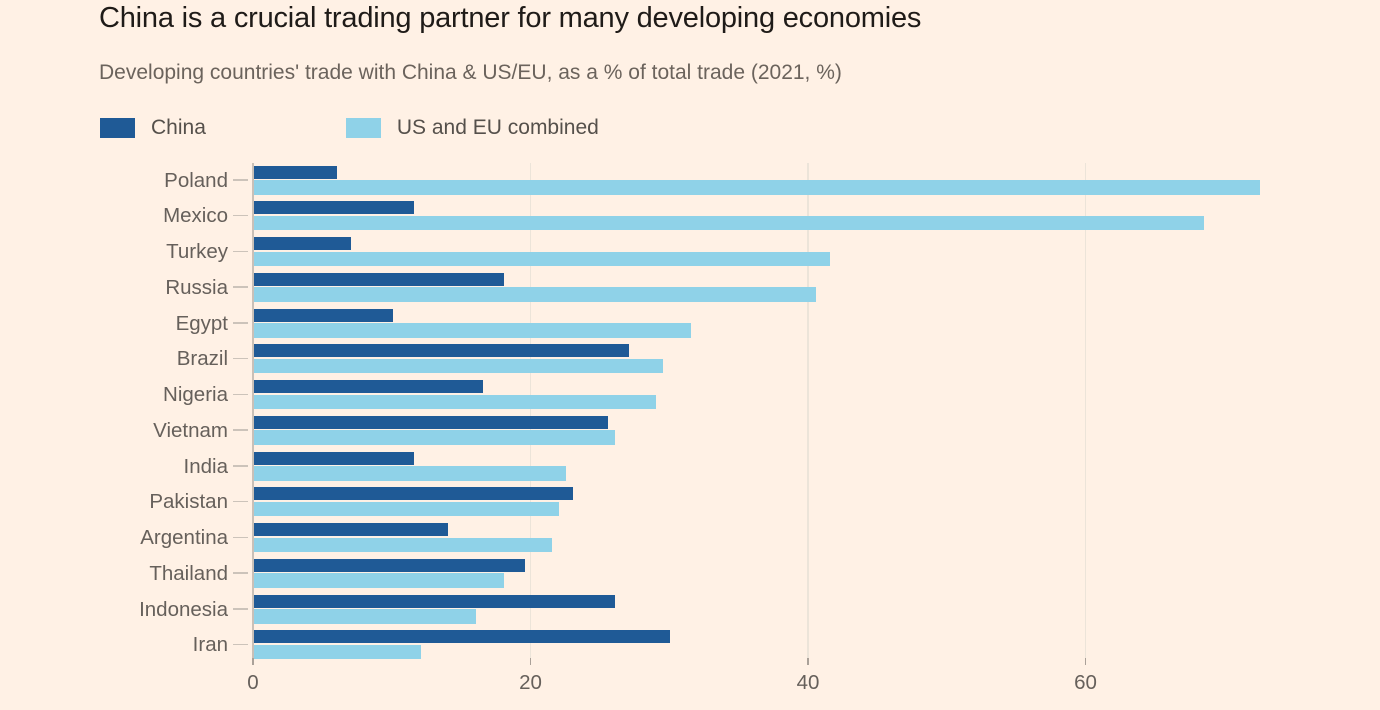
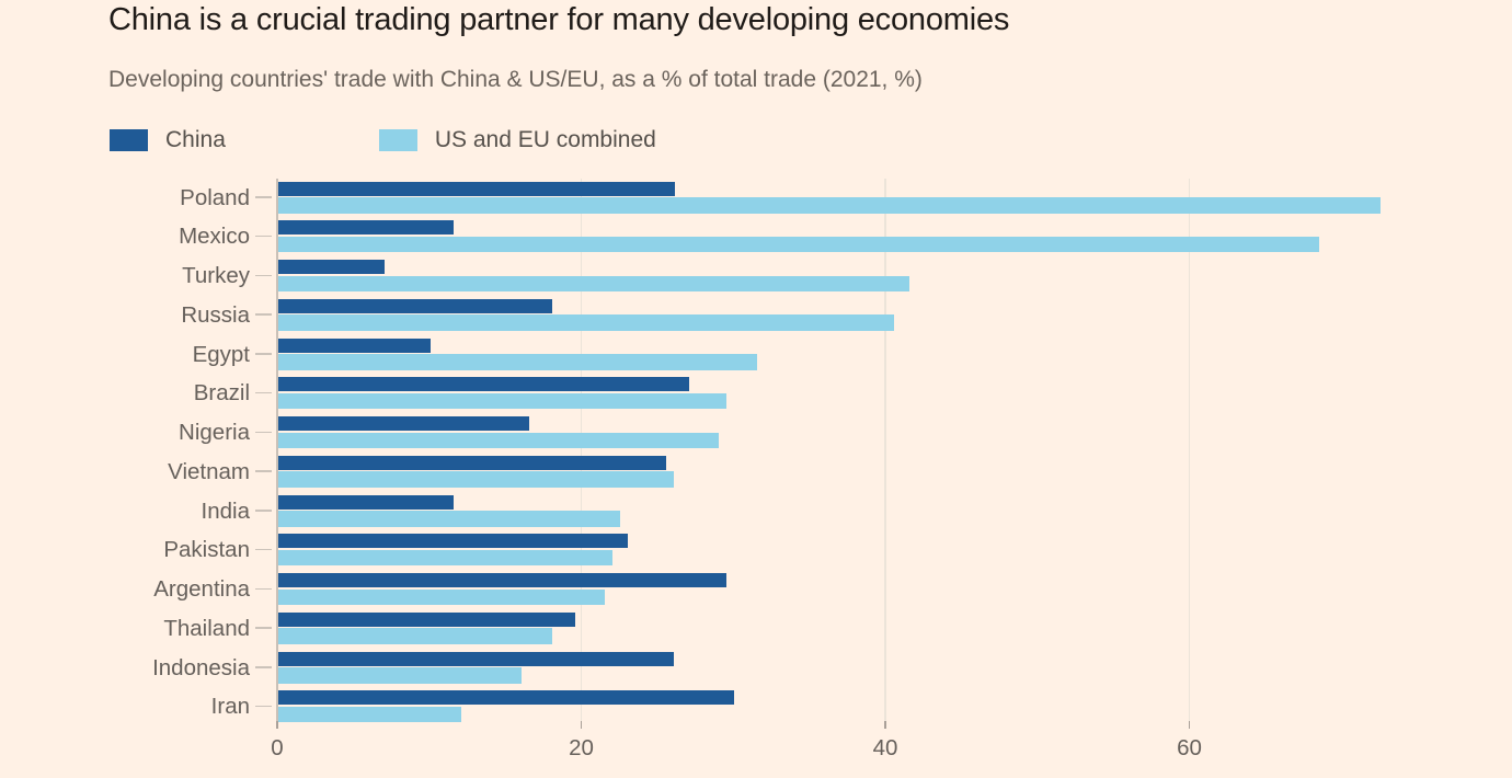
China/Poland: 6.0 -> 26.1
China/Argentina: 14.0 -> 29.5
